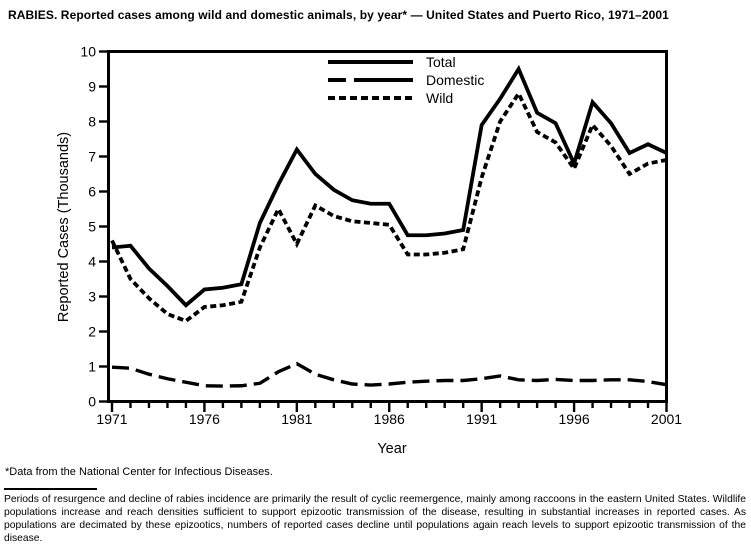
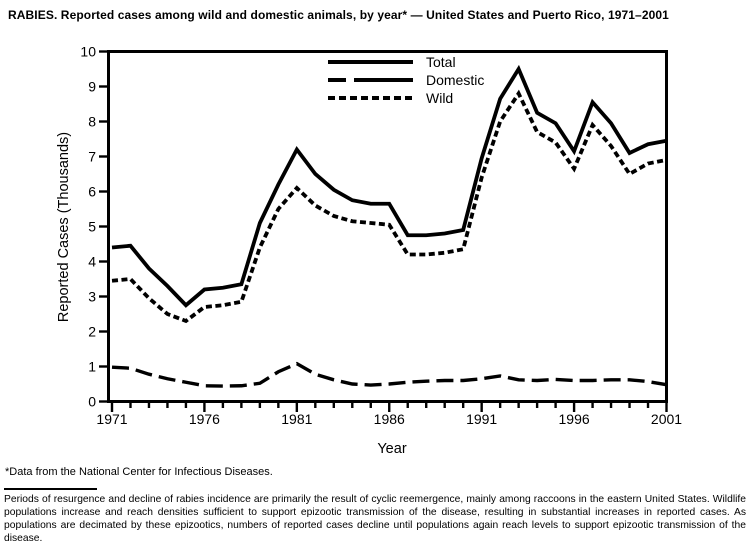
Wild/1971: 4.6 -> 3.5
Wild/1981: 4.5 -> 6.1
Total/1991: 7.9 -> 7.0
Total/1996: 6.8 -> 7.2
Total/2001: 7.1 -> 7.5
